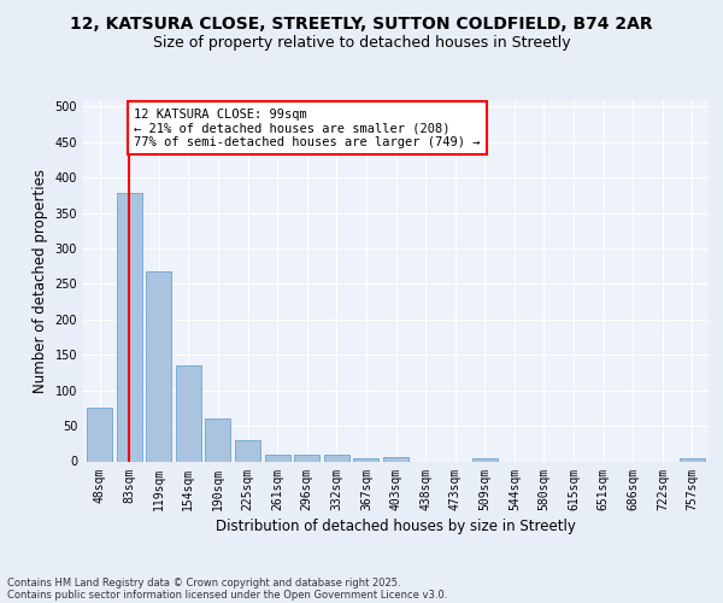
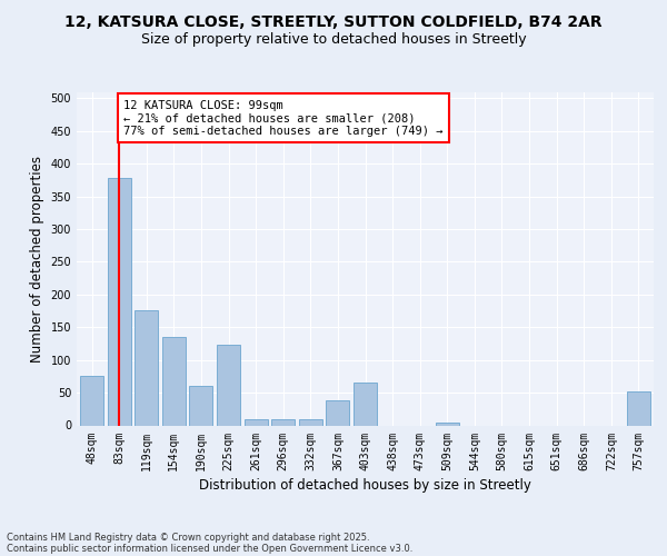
119sqm: 267 -> 176
225sqm: 30 -> 124
367sqm: 5 -> 38
403sqm: 6 -> 66
757sqm: 4 -> 52
